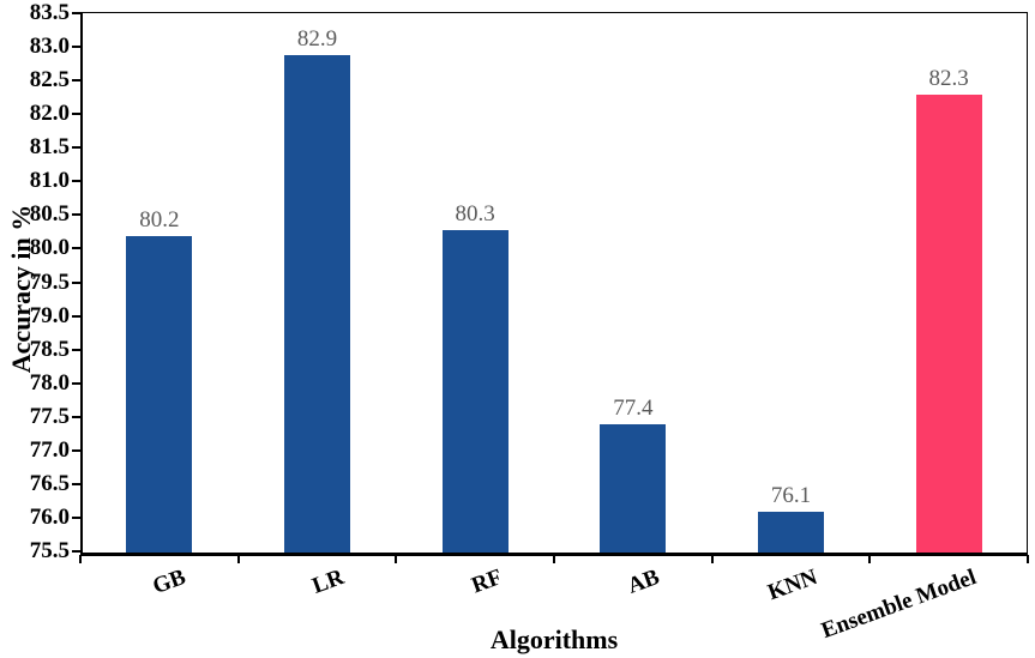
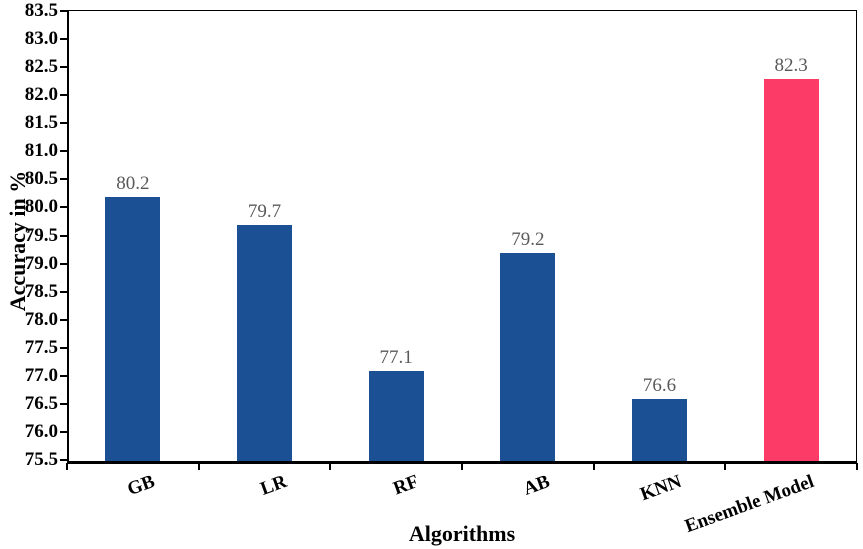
LR: 82.9 -> 79.7
RF: 80.3 -> 77.1
AB: 77.4 -> 79.2
KNN: 76.1 -> 76.6
